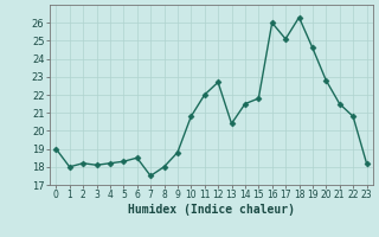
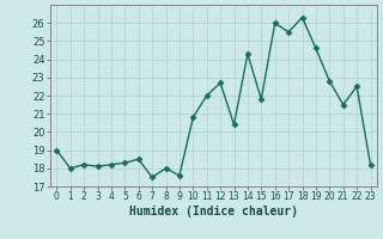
9: 18.8 -> 17.6
14: 21.5 -> 24.3
17: 25.1 -> 25.5
22: 20.8 -> 22.5
